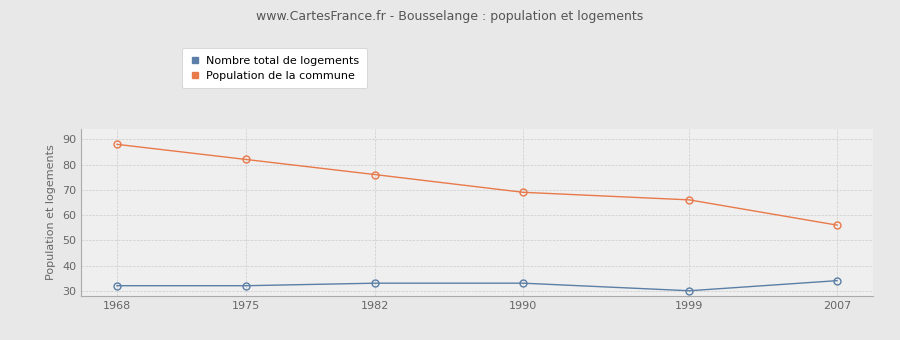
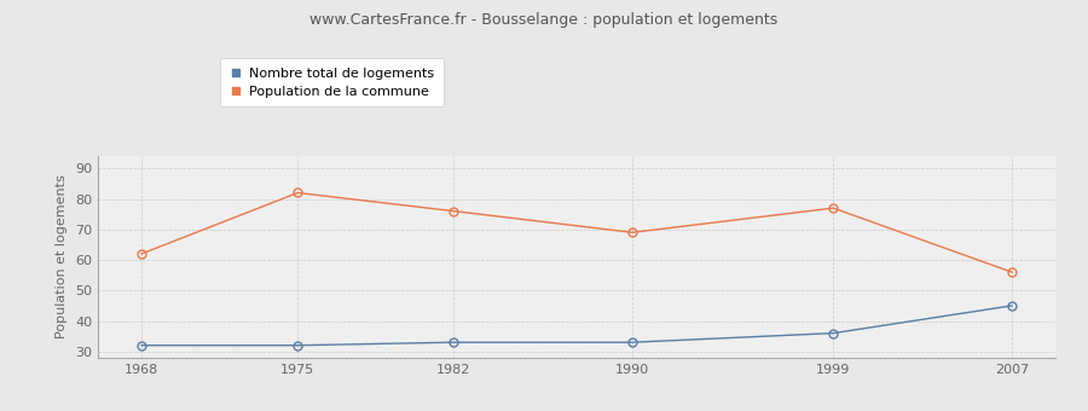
Population de la commune/1968: 88 -> 62
Population de la commune/1999: 66 -> 77
Nombre total de logements/1999: 30 -> 36
Nombre total de logements/2007: 34 -> 45
